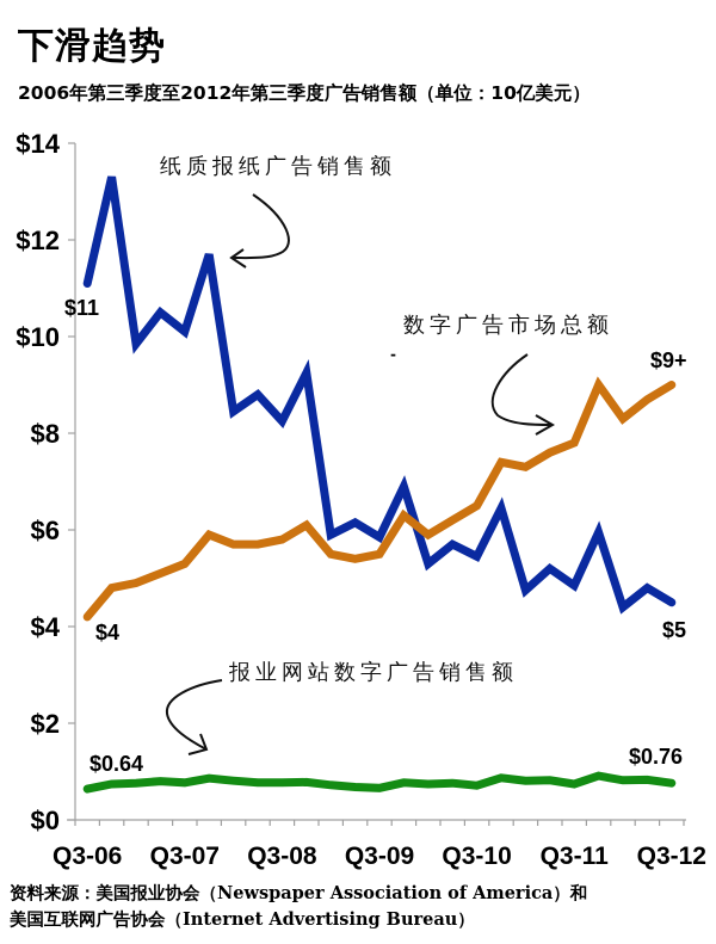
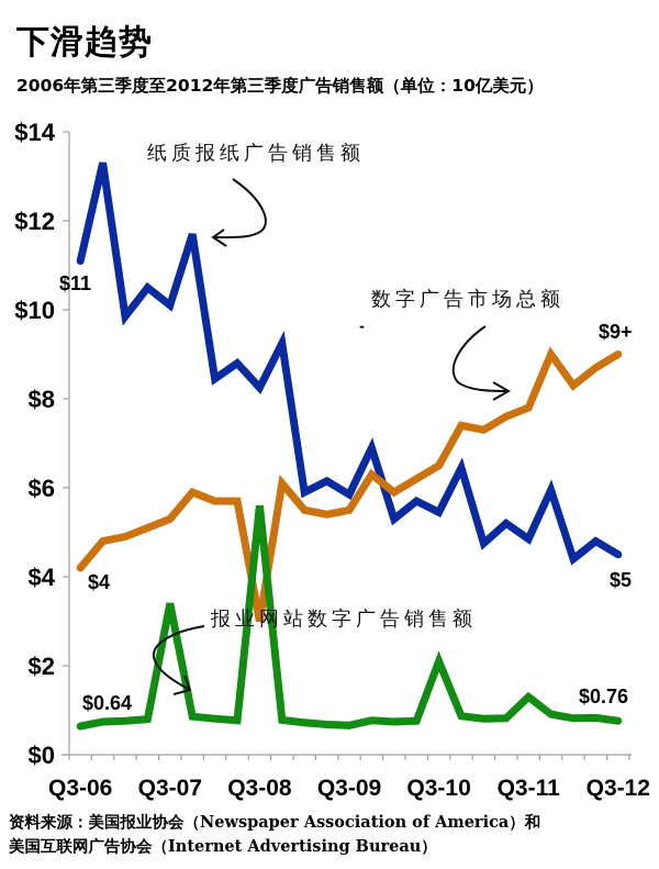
报业网站数字广告销售额/Q3-07: $0.8 -> $3.4
数字广告市场总额/Q3-08: $5.8 -> $3.0
报业网站数字广告销售额/Q3-08: $0.8 -> $5.6
报业网站数字广告销售额/Q3-10: $0.7 -> $2.1
报业网站数字广告销售额/Q3-11: $0.7 -> $1.3
